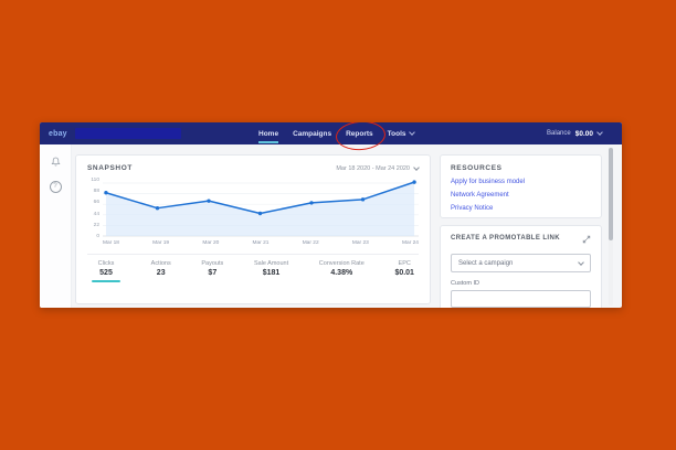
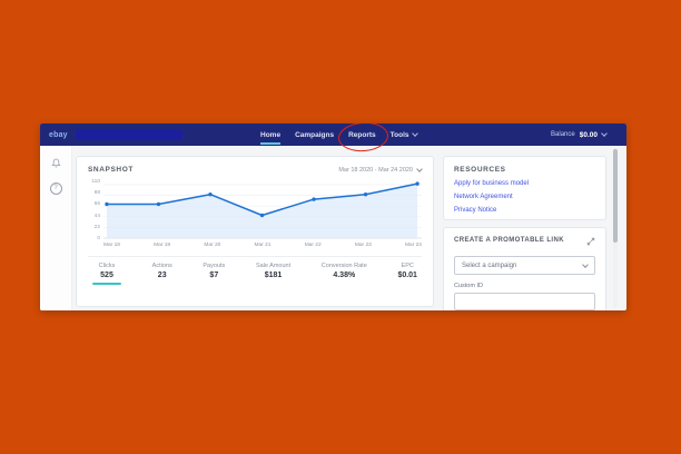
Mar 18: 90 -> 70
Mar 19: 60 -> 70
Mar 20: 70 -> 90
Mar 22: 70 -> 80
Mar 23: 80 -> 90
